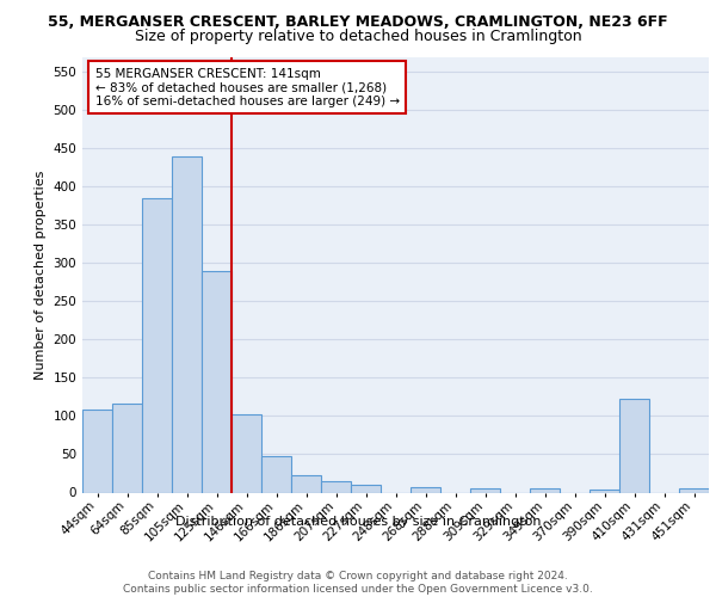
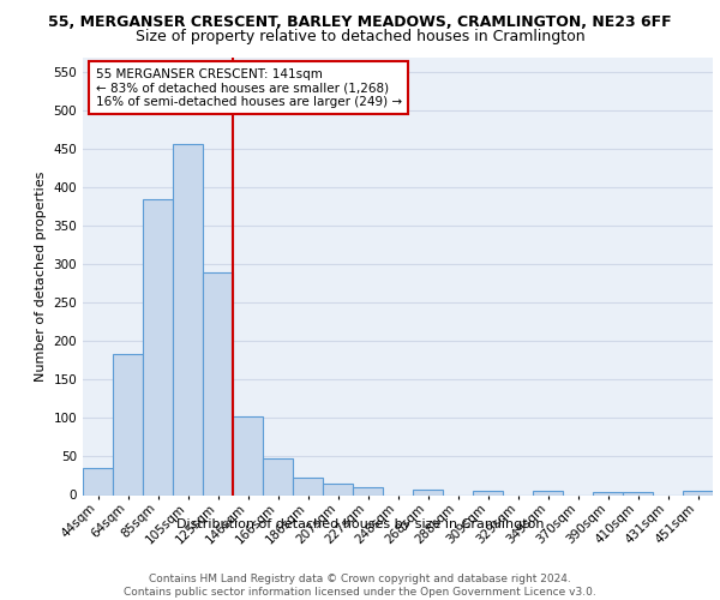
44sqm: 108 -> 35
64sqm: 116 -> 183
105sqm: 440 -> 457
410sqm: 122 -> 4
